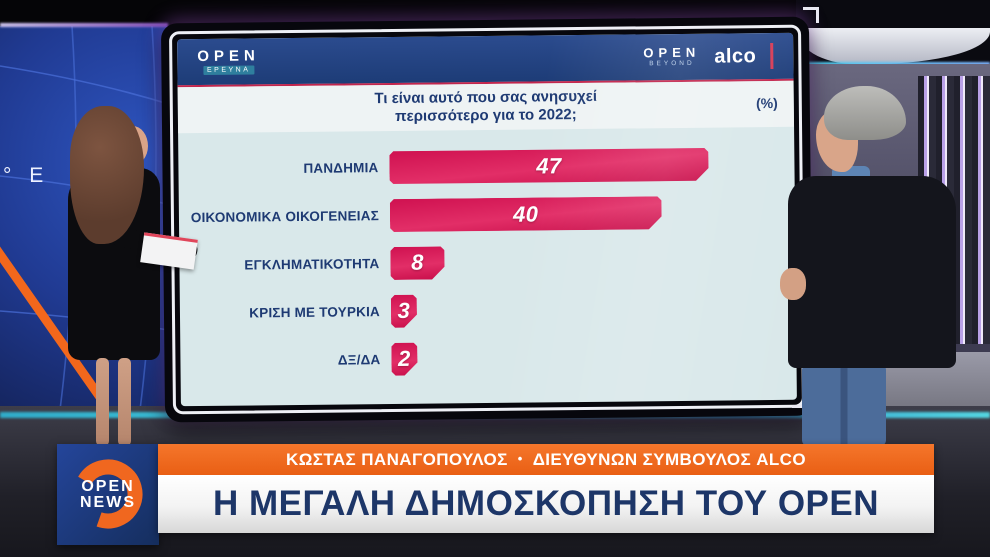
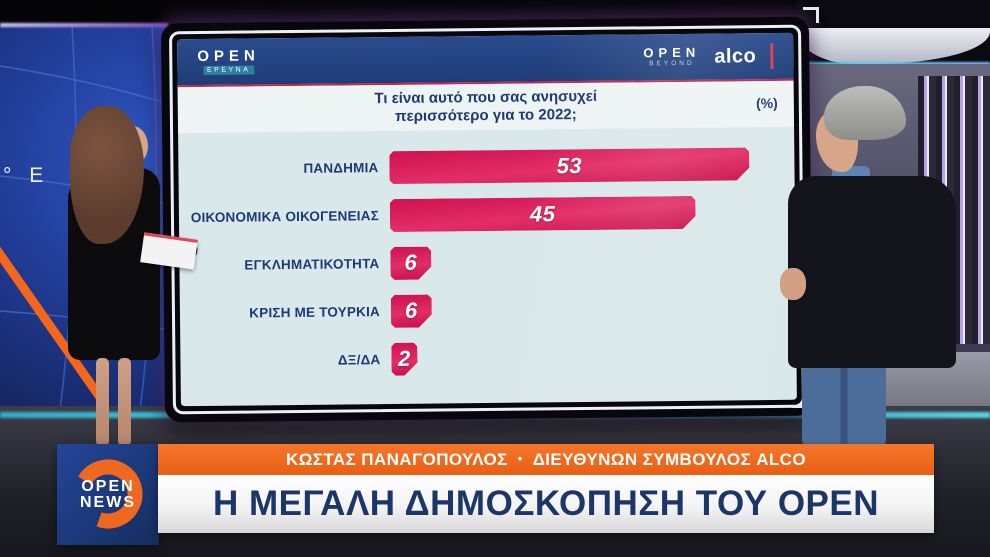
ΠΑΝΔΗΜΙΑ: 47 -> 53
ΟΙΚΟΝΟΜΙΚΑ ΟΙΚΟΓΕΝΕΙΑΣ: 40 -> 45
ΕΓΚΛΗΜΑΤΙΚΟΤΗΤΑ: 8 -> 6
ΚΡΙΣΗ ΜΕ ΤΟΥΡΚΙΑ: 3 -> 6
